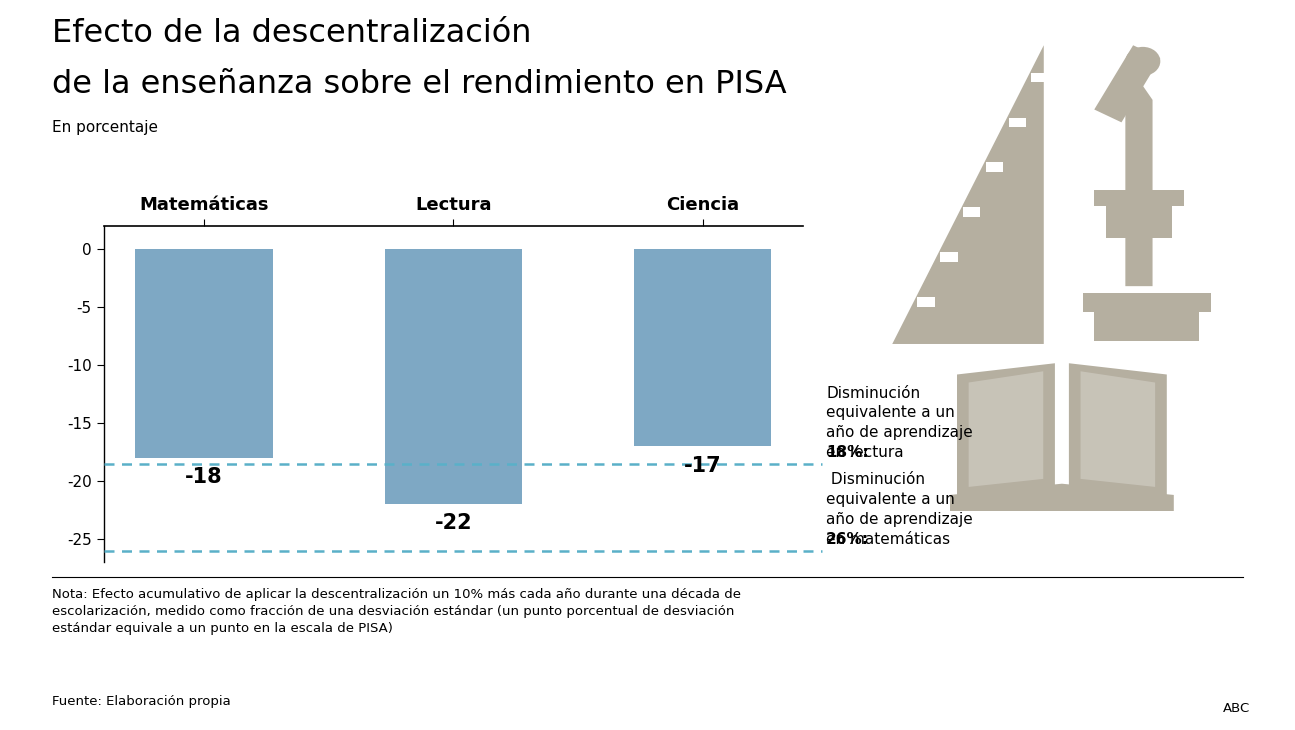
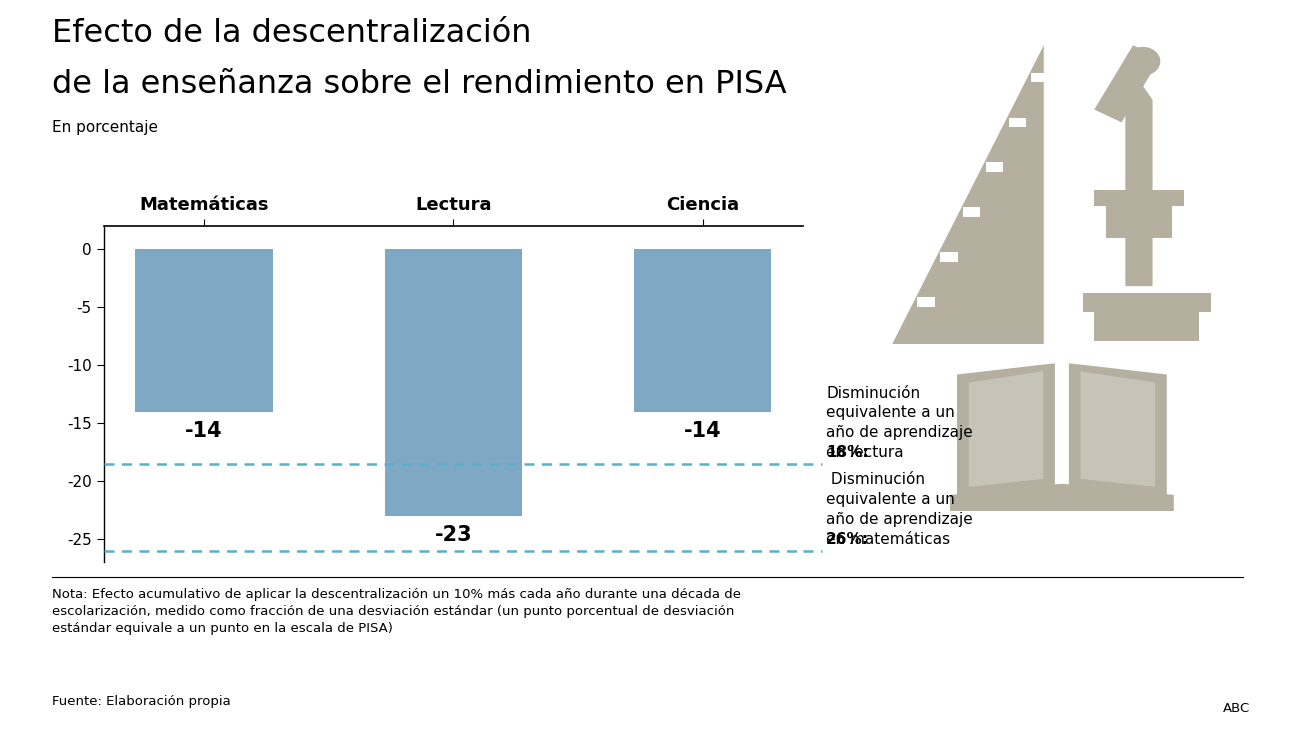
Matemáticas: -18 -> -14
Lectura: -22 -> -23
Ciencia: -17 -> -14
